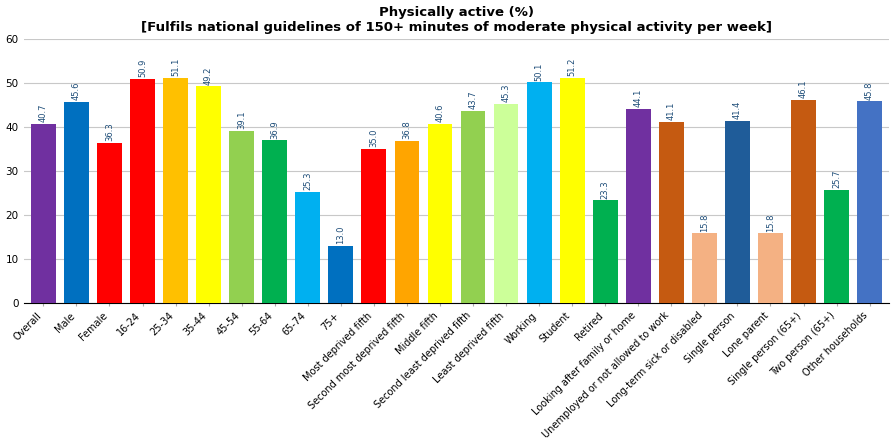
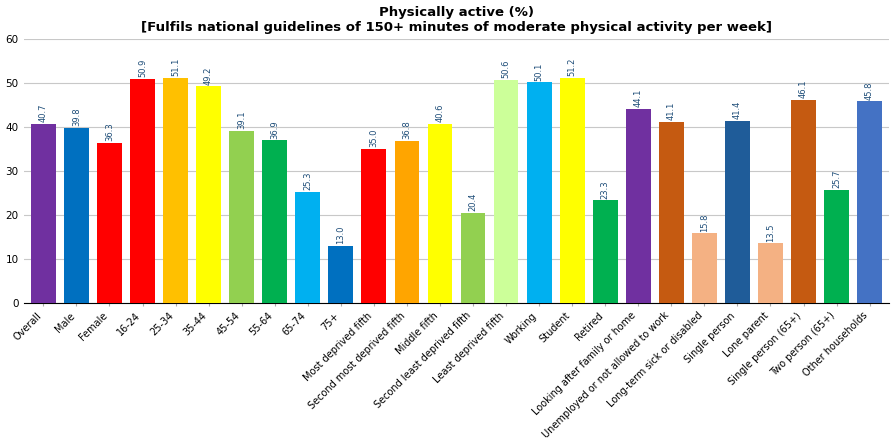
Male: 45.6 -> 39.8
Second least deprived fifth: 43.7 -> 20.4
Least deprived fifth: 45.3 -> 50.6
Lone parent: 15.8 -> 13.5
